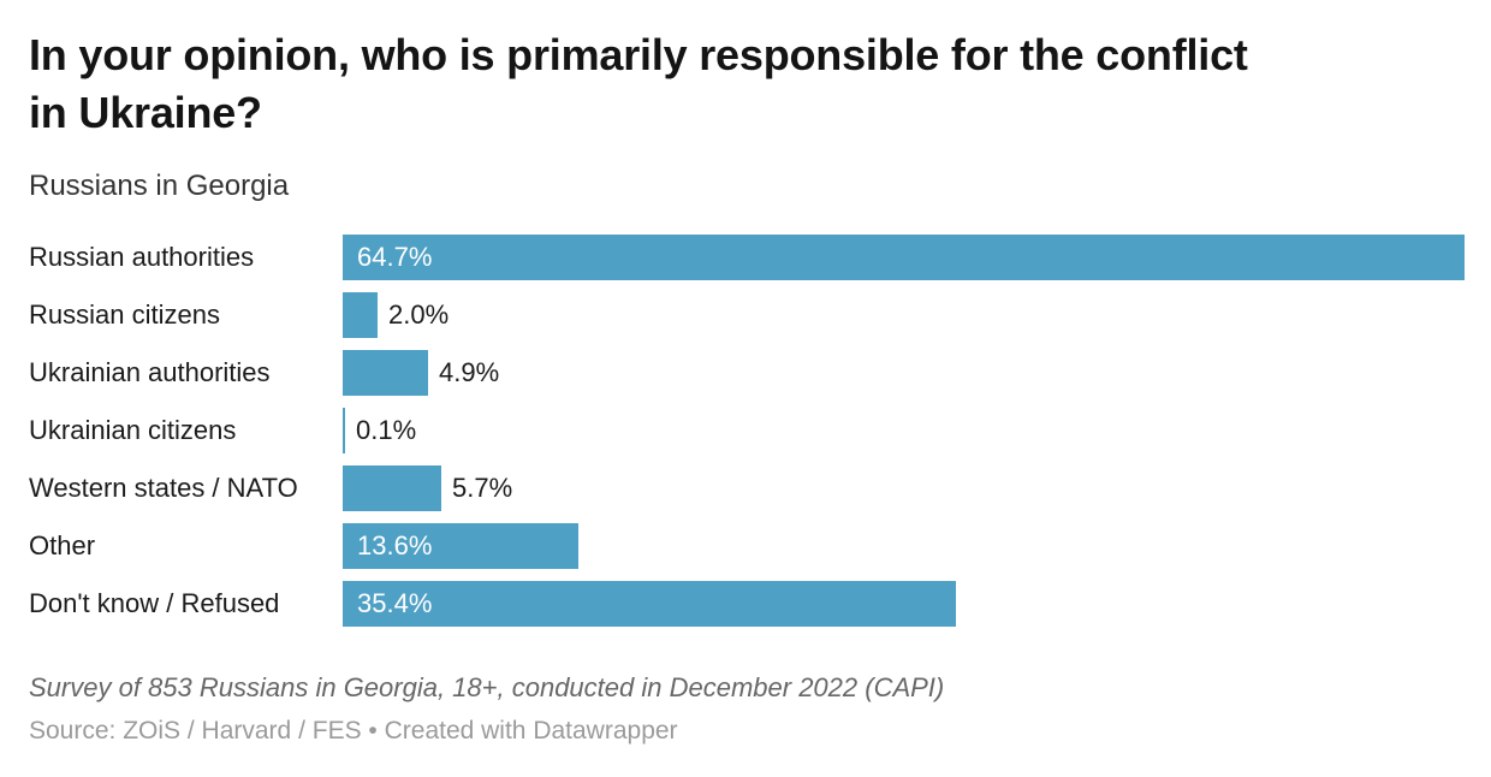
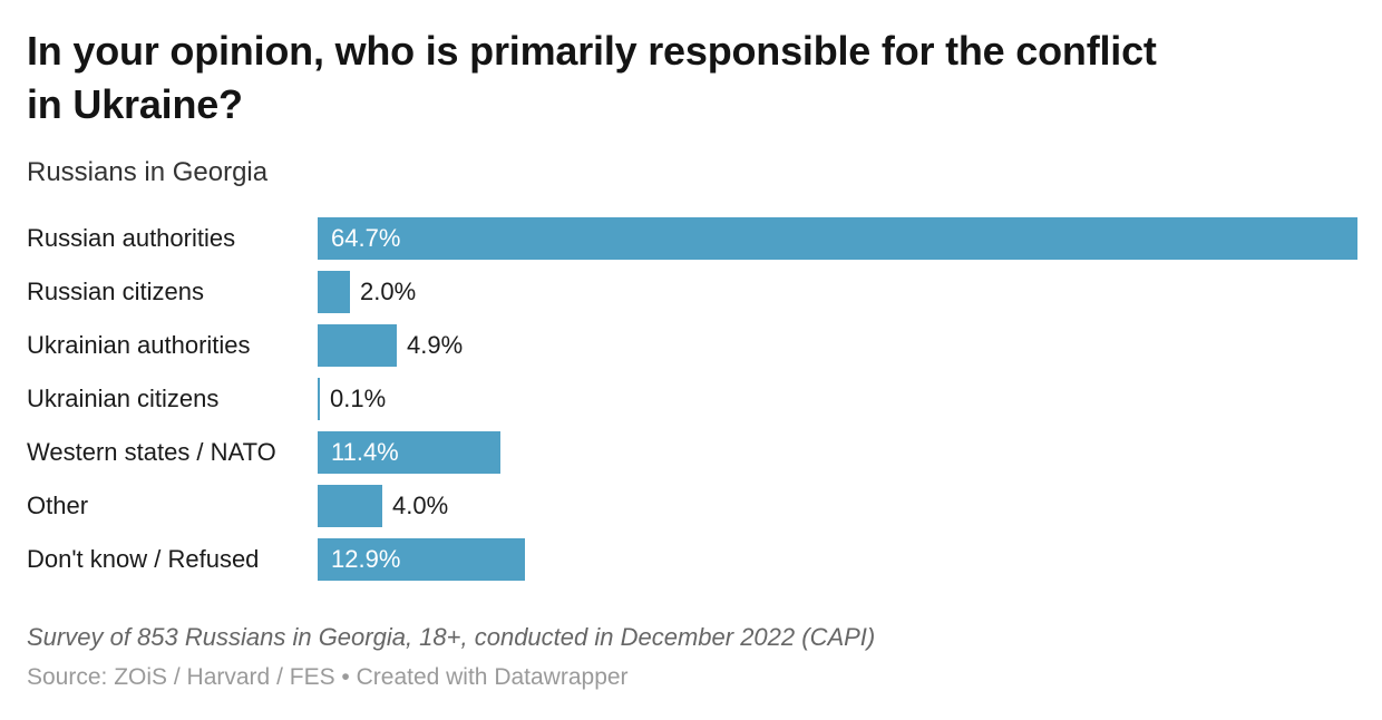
Western states / NATO: 5.7% -> 11.4%
Other: 13.6% -> 4.0%
Don't know / Refused: 35.4% -> 12.9%
